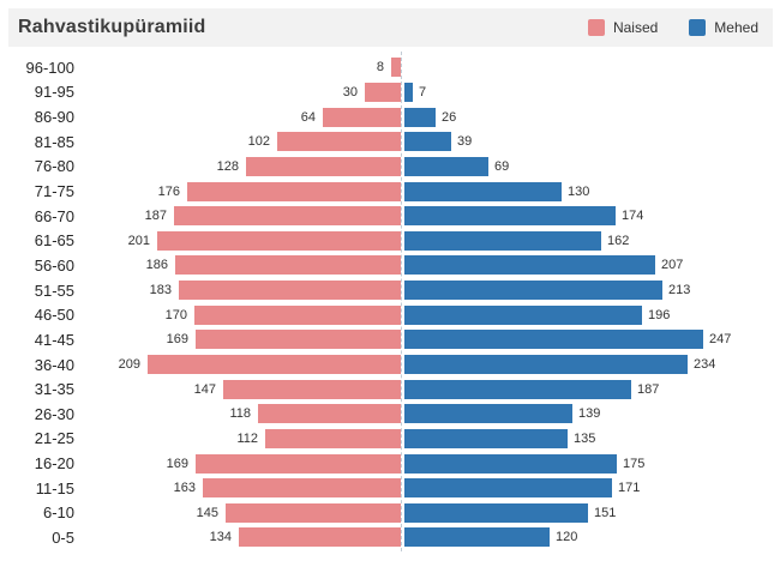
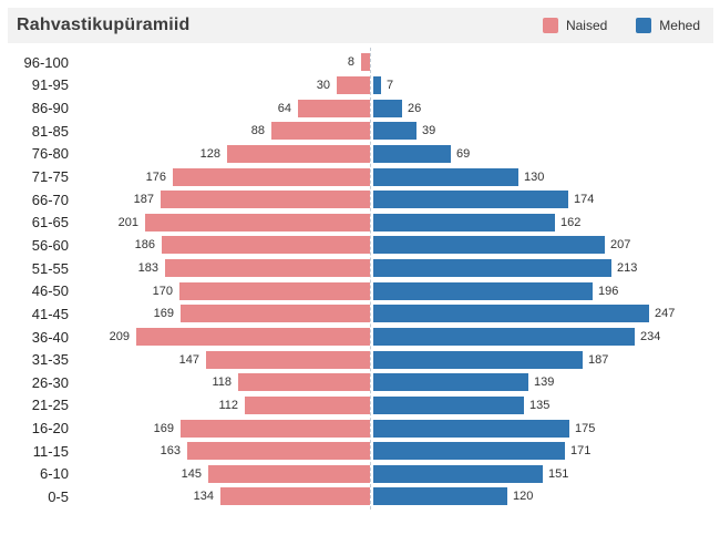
Naised/81-85: 102 -> 88
